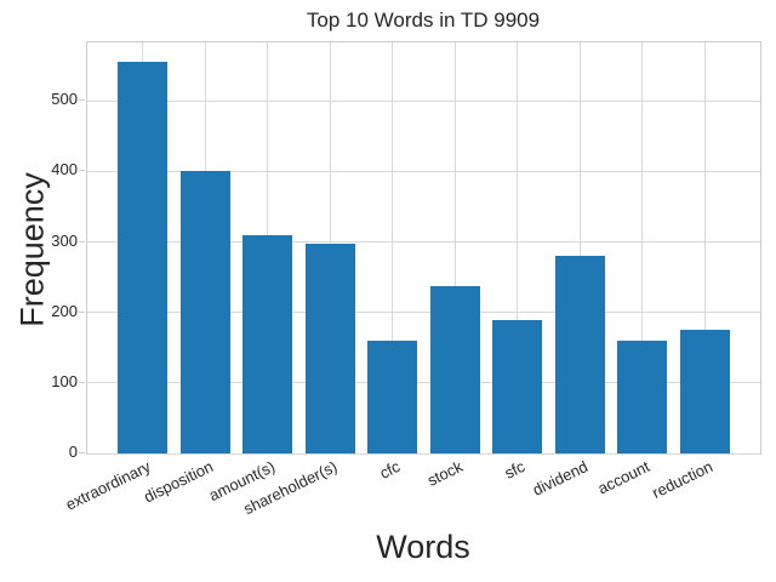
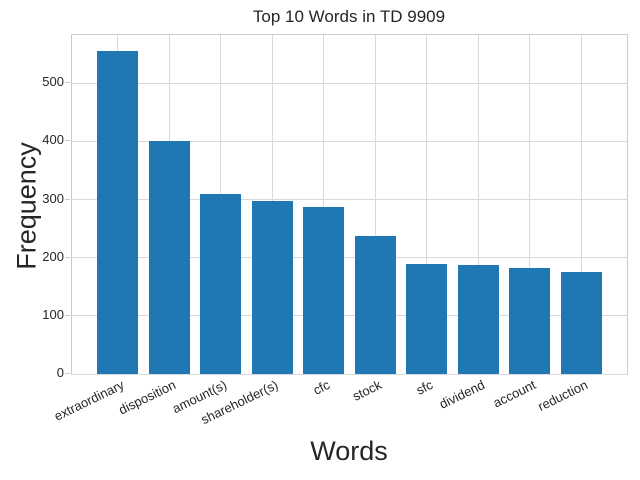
cfc: 160 -> 290
dividend: 280 -> 190
account: 160 -> 180
